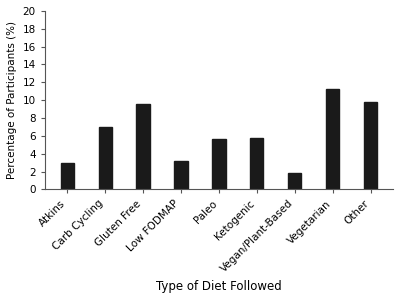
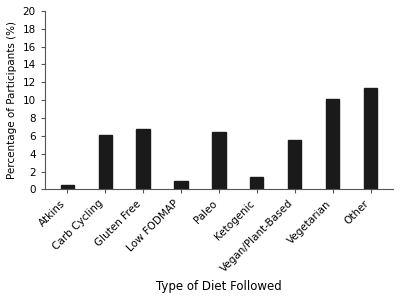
Atkins: 3.0 -> 0.5
Carb Cycling: 7.0 -> 6.1
Gluten Free: 9.6 -> 6.8
Low FODMAP: 3.2 -> 0.9
Paleo: 5.6 -> 6.4
Ketogenic: 5.8 -> 1.4
Vegan/Plant-Based: 1.8 -> 5.5
Vegetarian: 11.2 -> 10.1
Other: 9.8 -> 11.4
